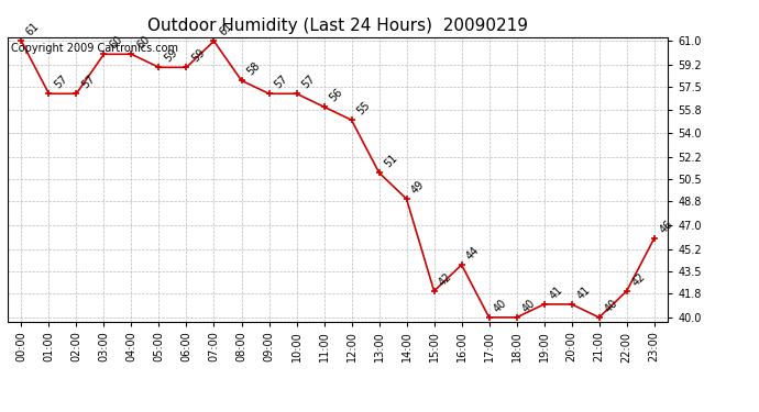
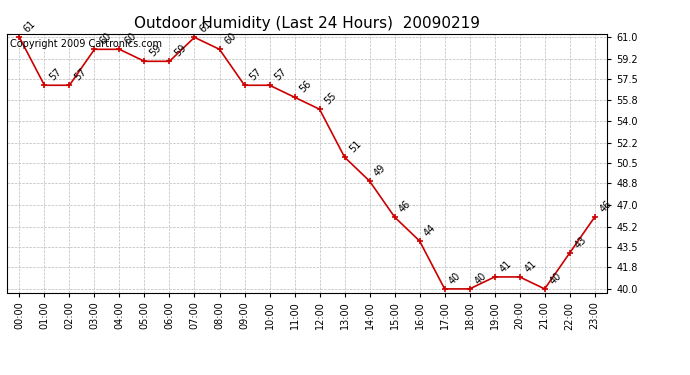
08:00: 58 -> 60
15:00: 42 -> 46
22:00: 42 -> 43
